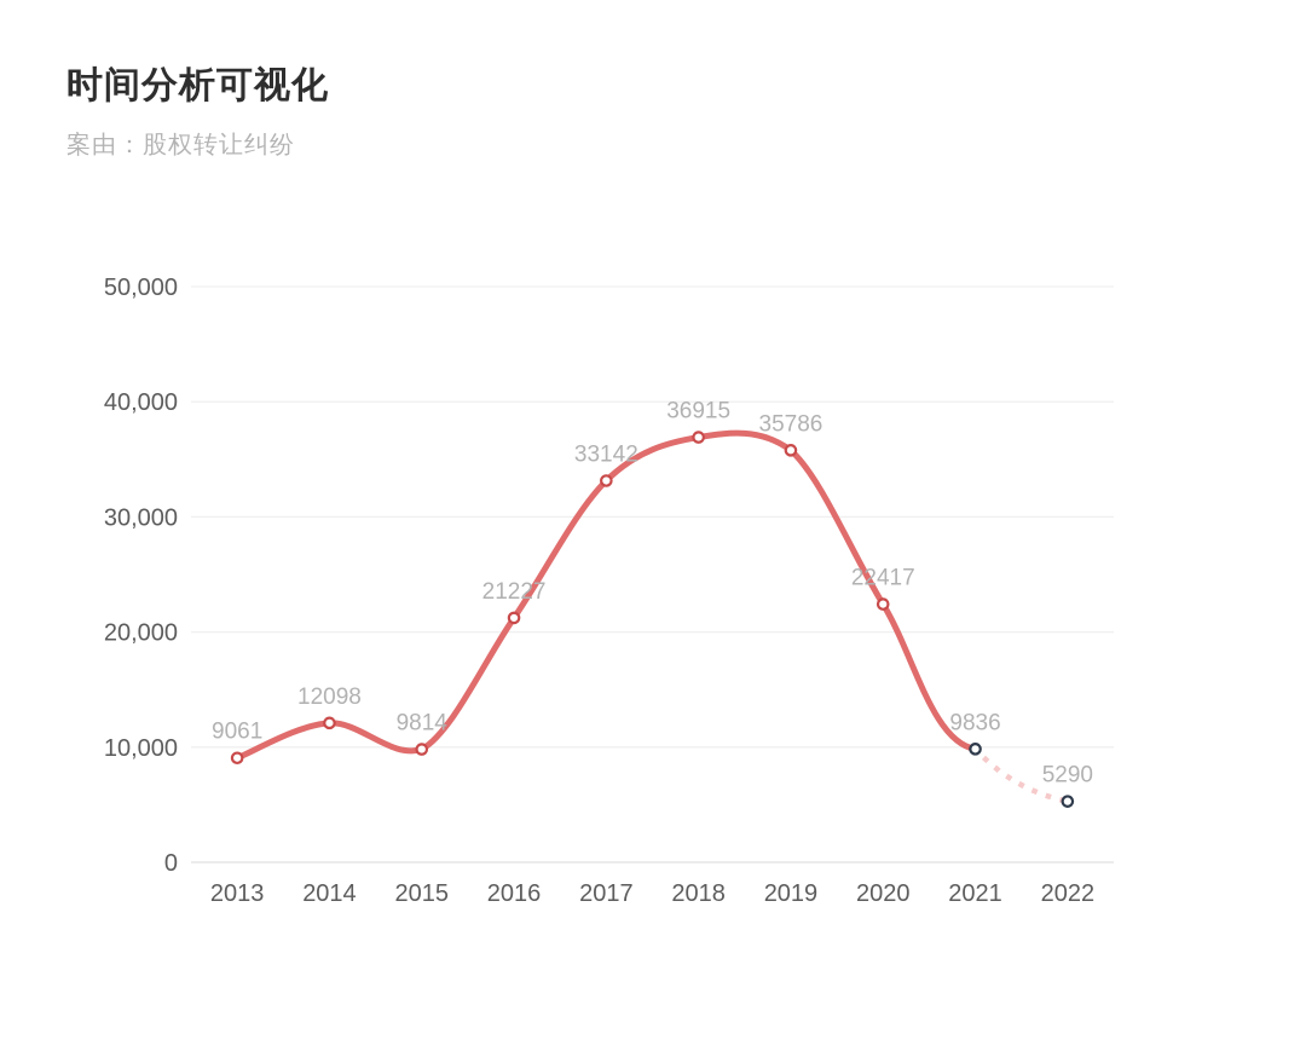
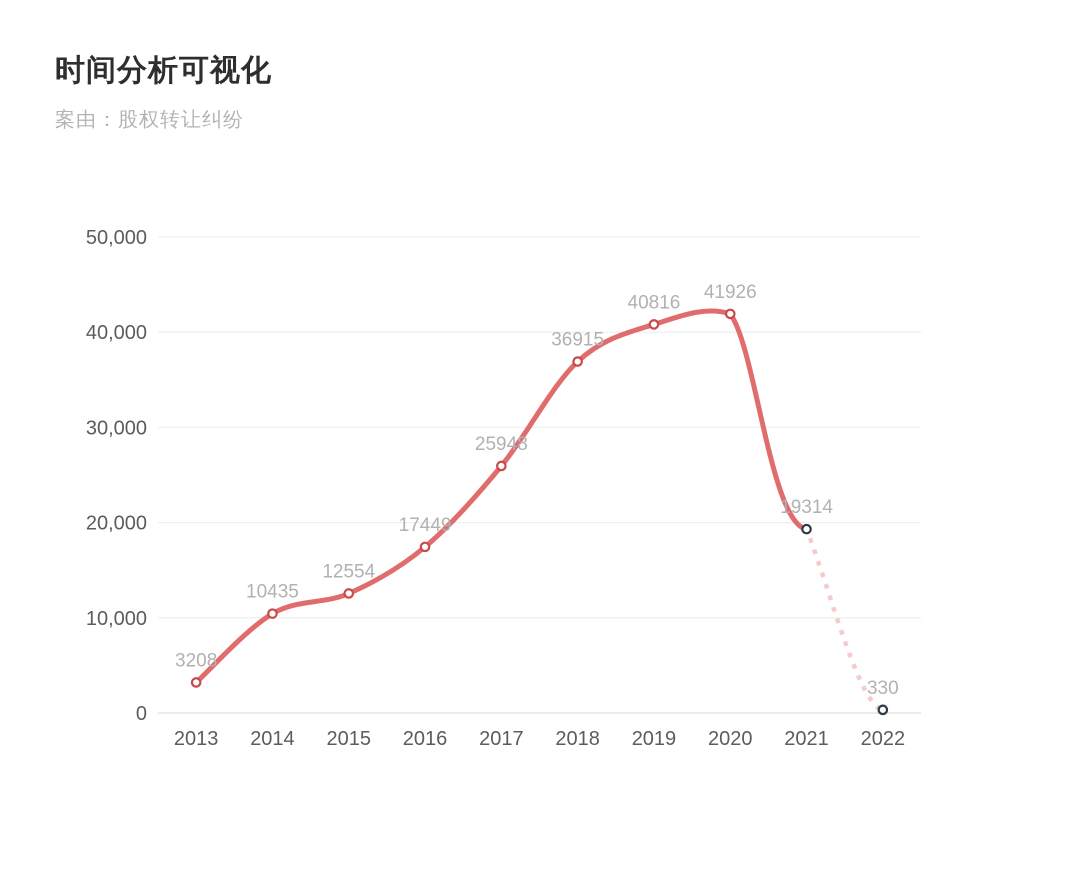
2013: 9061 -> 3208
2014: 12098 -> 10435
2015: 9814 -> 12554
2016: 21227 -> 17449
2017: 33142 -> 25948
2019: 35786 -> 40816
2020: 22417 -> 41926
2021: 9836 -> 19314
2022: 5290 -> 330
